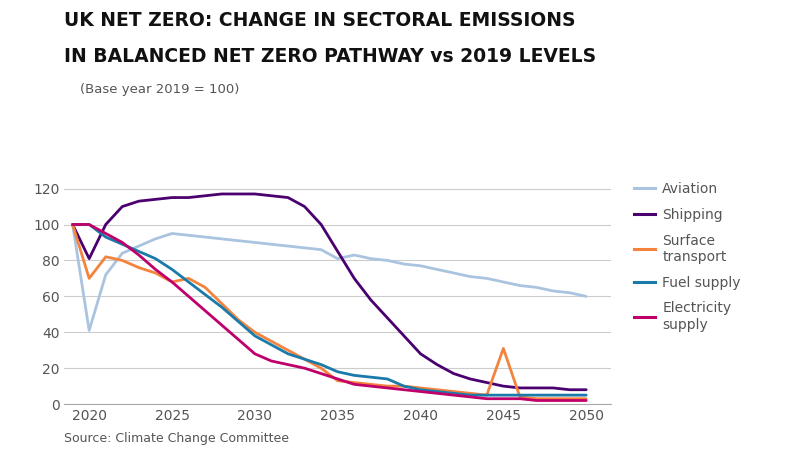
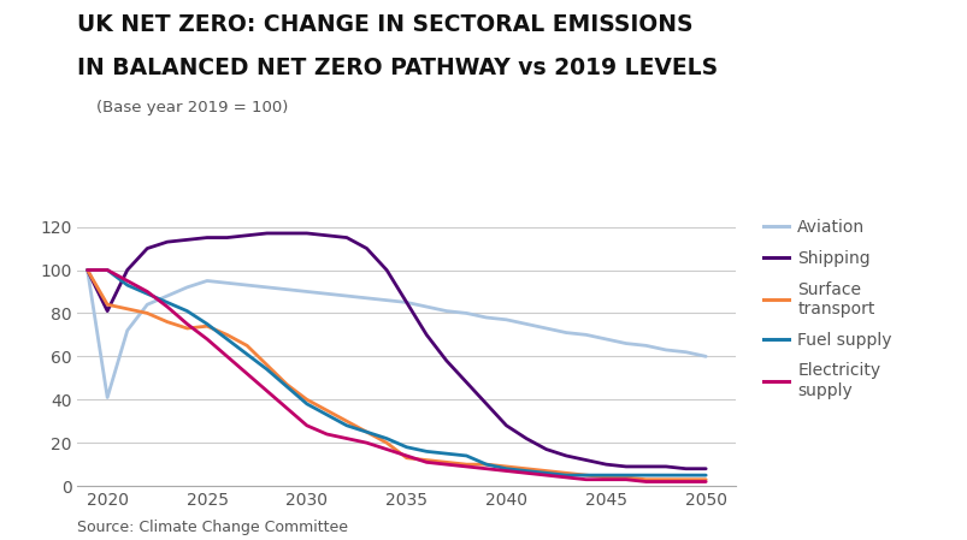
Surface transport/2020: 70 -> 84
Surface transport/2025: 68 -> 74
Aviation/2035: 81 -> 85
Surface transport/2045: 31 -> 4
